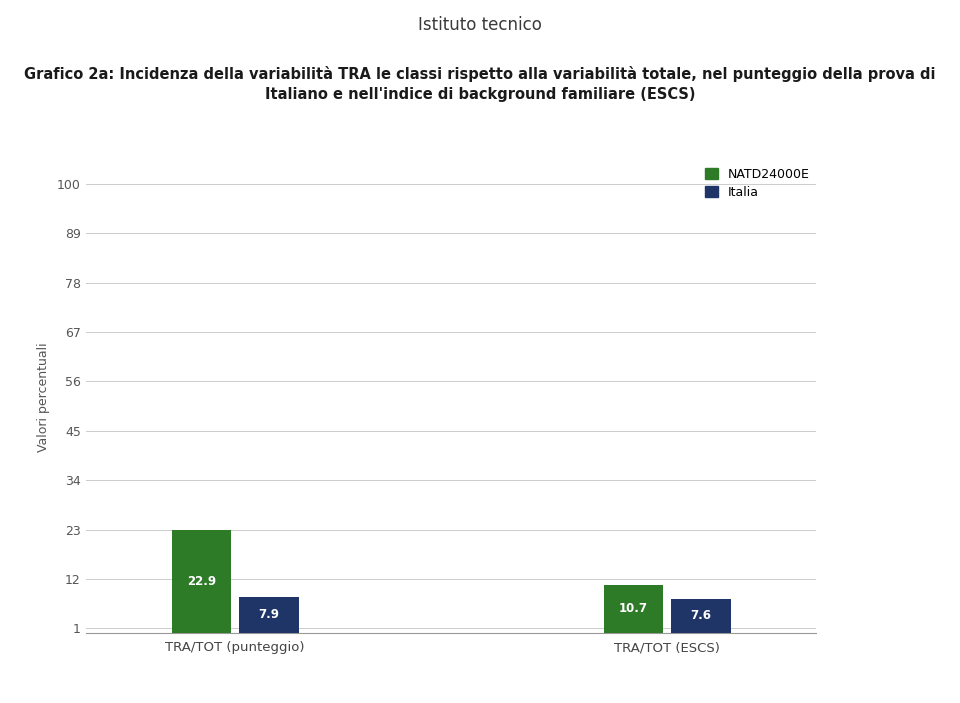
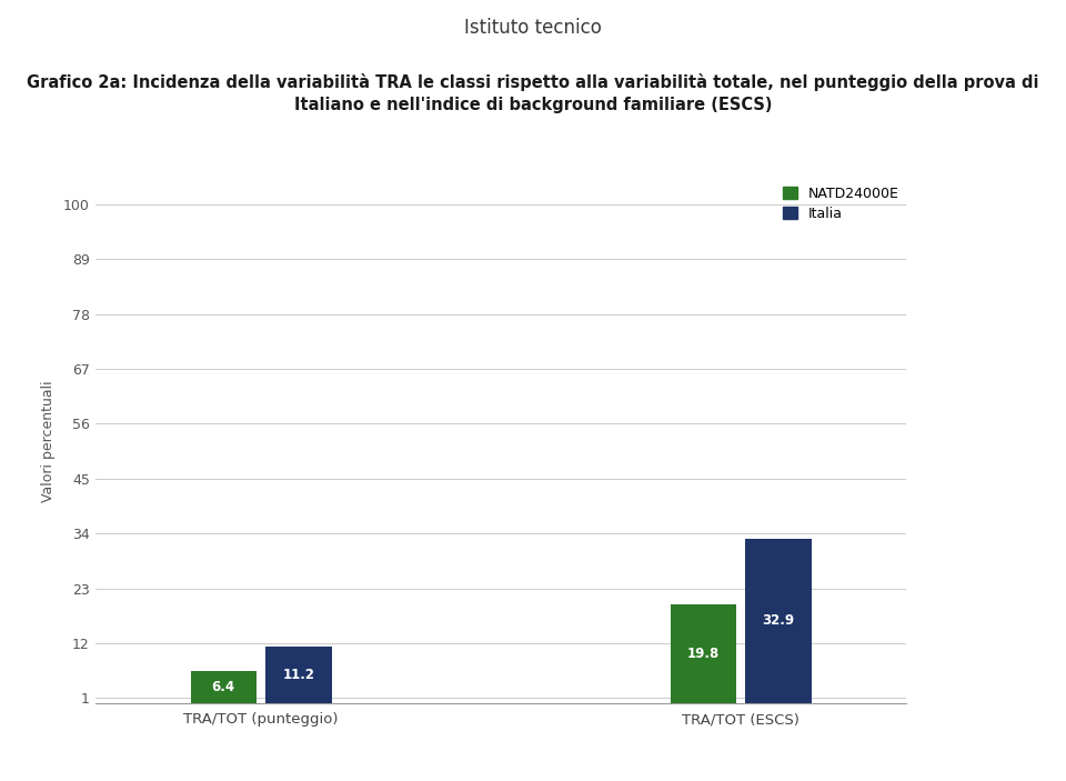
NATD24000E/TRA/TOT (punteggio): 22.9 -> 6.4
Italia/TRA/TOT (punteggio): 7.9 -> 11.2
NATD24000E/TRA/TOT (ESCS): 10.7 -> 19.8
Italia/TRA/TOT (ESCS): 7.6 -> 32.9
